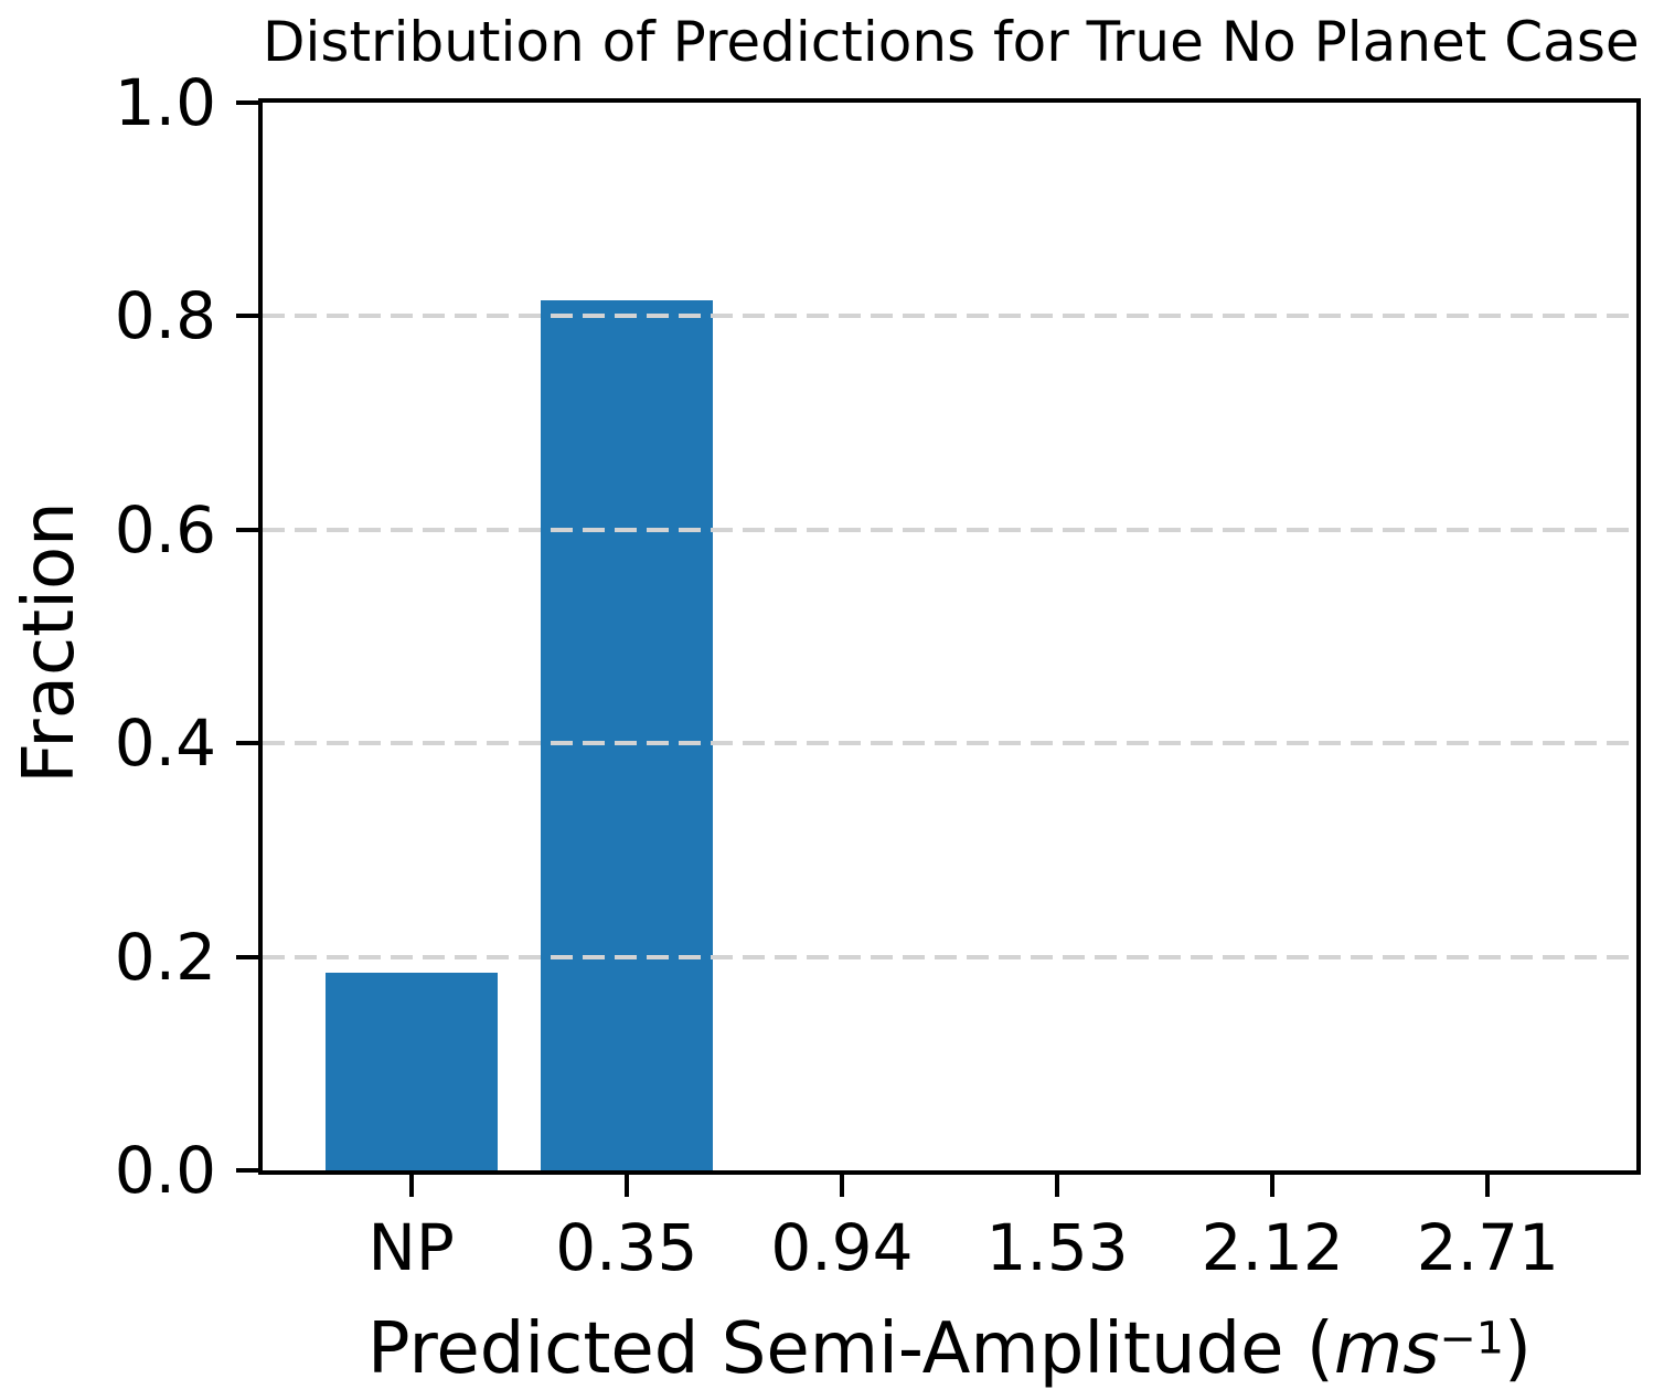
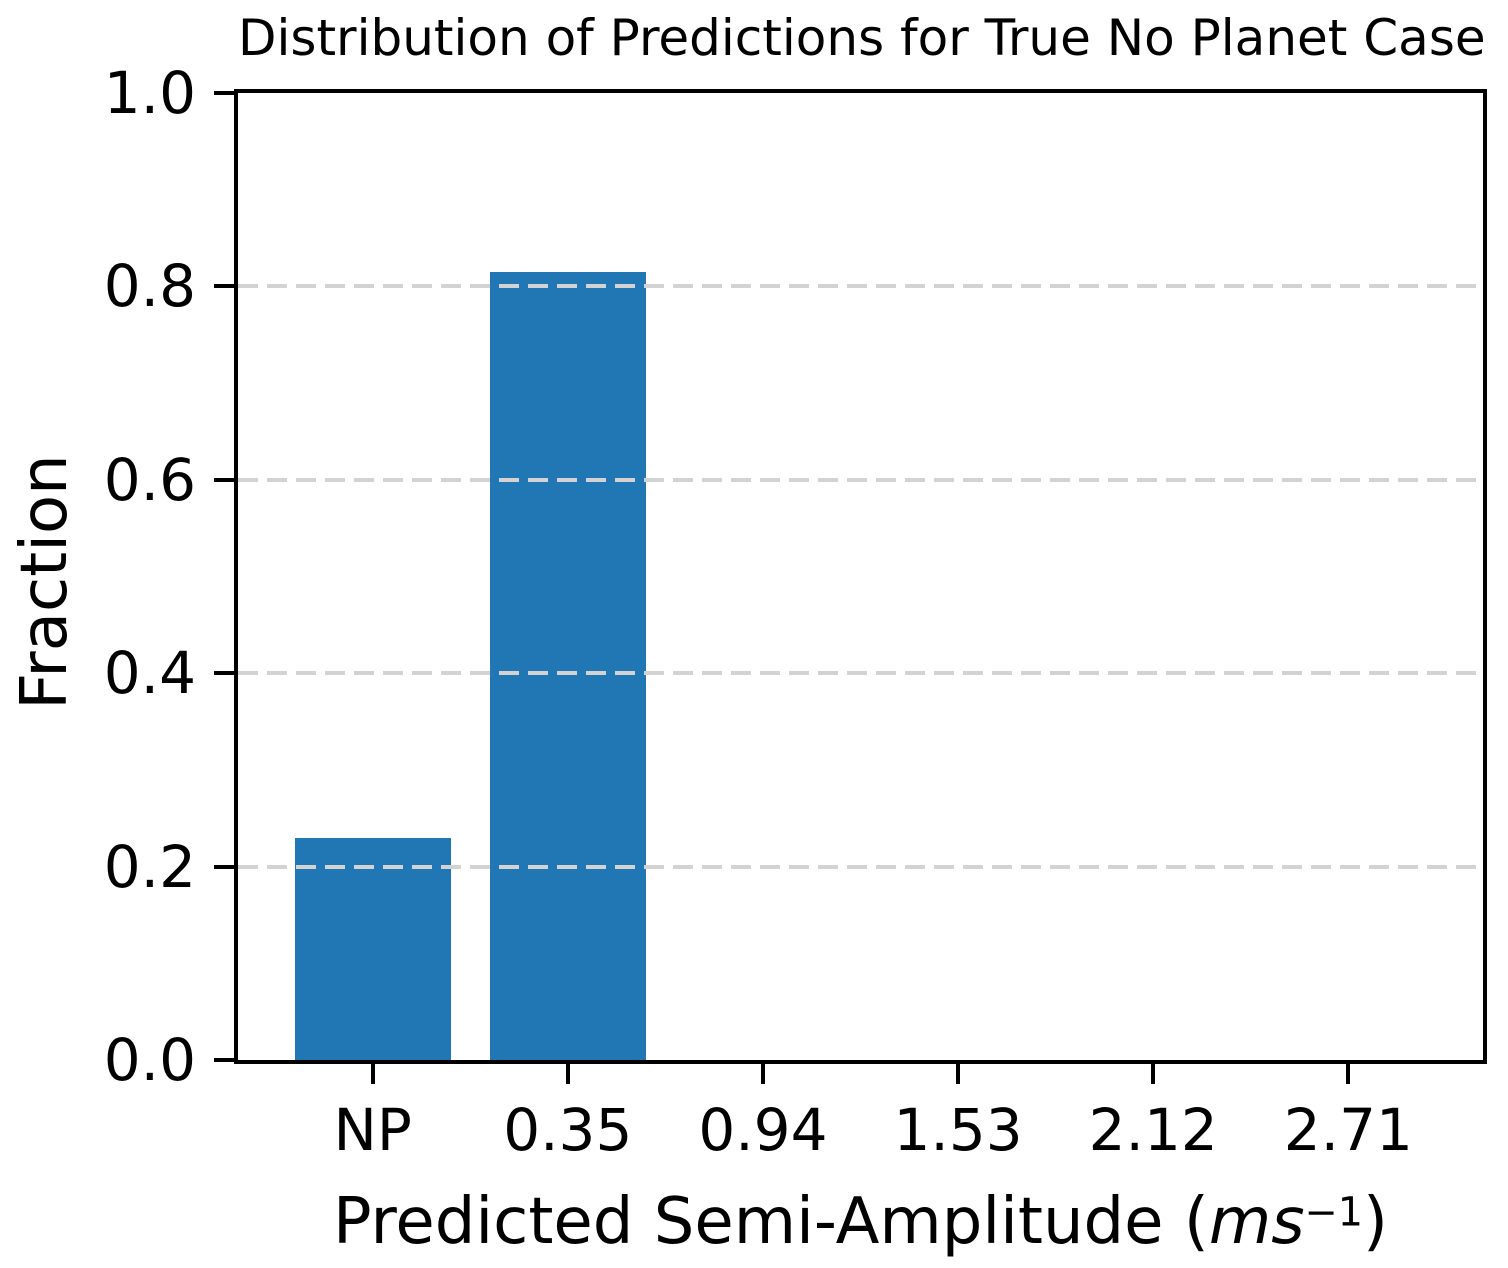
NP: 0.18 -> 0.23
